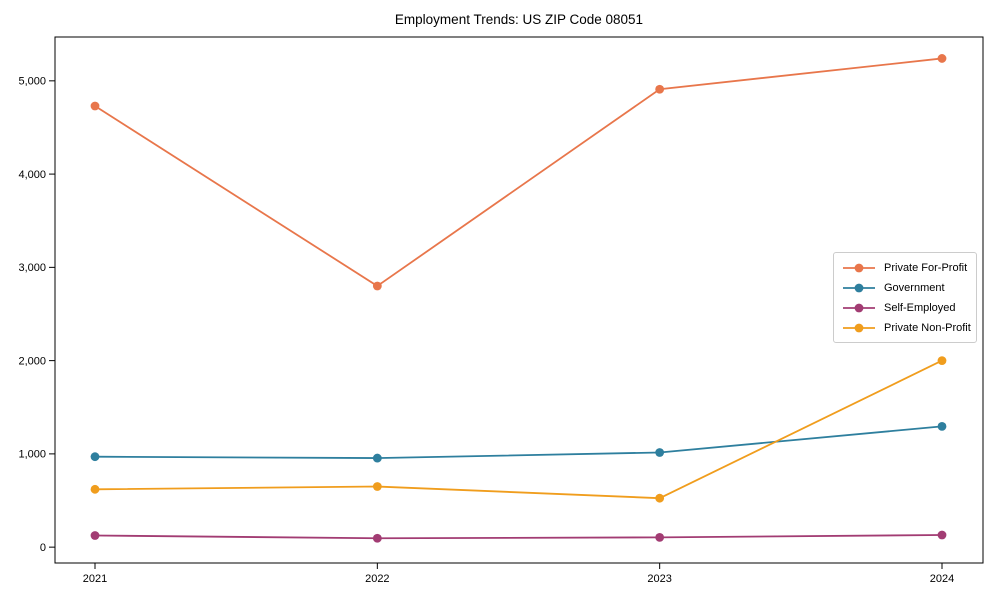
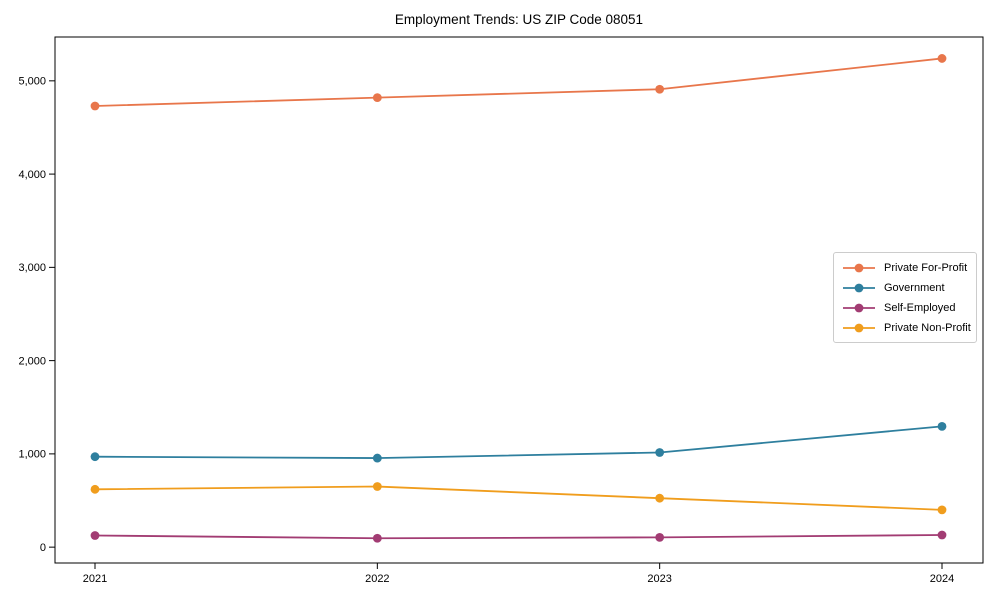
Private For-Profit/2022: 2800 -> 4800
Private Non-Profit/2024: 2000 -> 400
